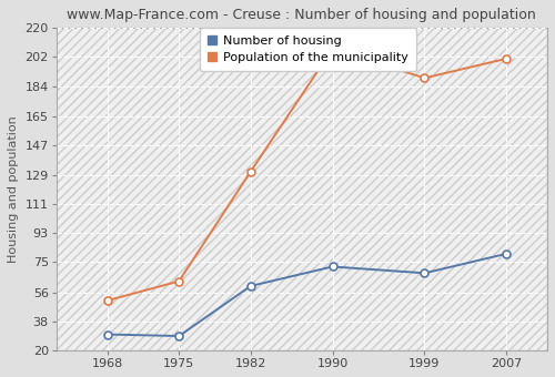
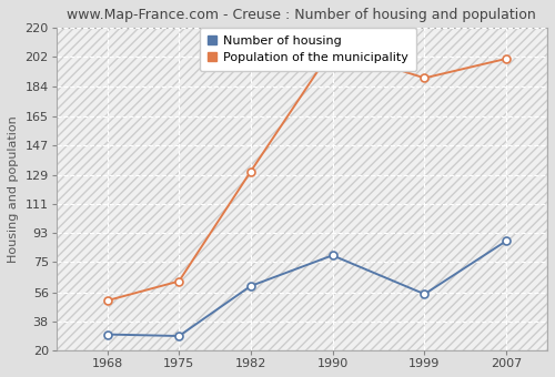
Number of housing/1990: 72 -> 79
Number of housing/1999: 68 -> 55
Number of housing/2007: 80 -> 88
